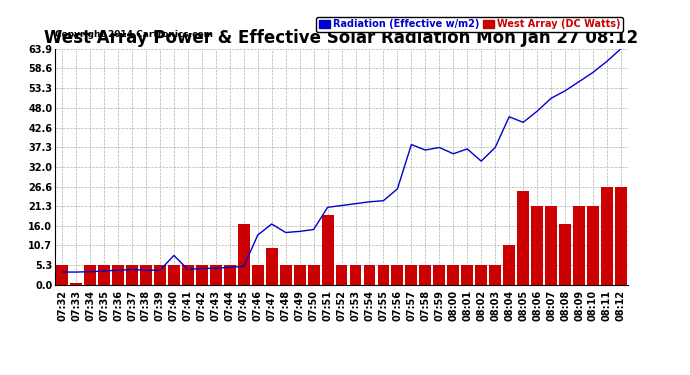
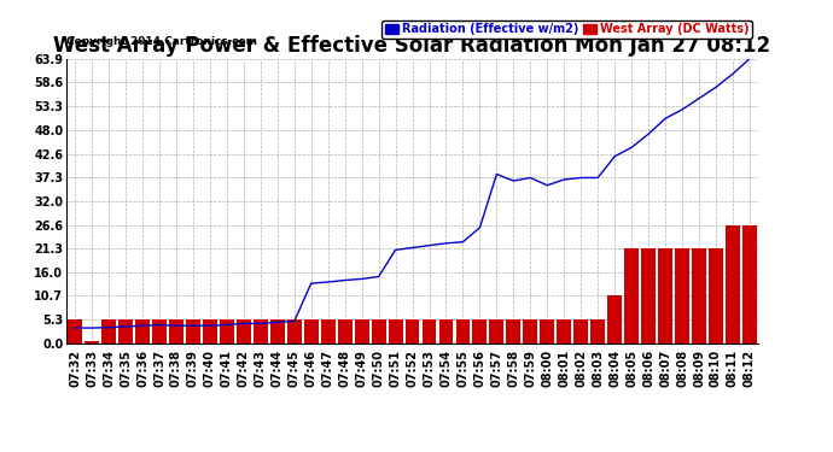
Radiation (Effective w/m2)/07:40: 8.0 -> 4.0
West Array (DC Watts)/07:45: 16.5 -> 5.3
Radiation (Effective w/m2)/07:47: 16.5 -> 13.8
West Array (DC Watts)/07:47: 10.0 -> 5.3
West Array (DC Watts)/07:51: 19.0 -> 5.3
Radiation (Effective w/m2)/08:02: 33.5 -> 37.2
Radiation (Effective w/m2)/08:04: 45.5 -> 42.0
West Array (DC Watts)/08:05: 25.5 -> 21.3
West Array (DC Watts)/08:08: 16.5 -> 21.3
